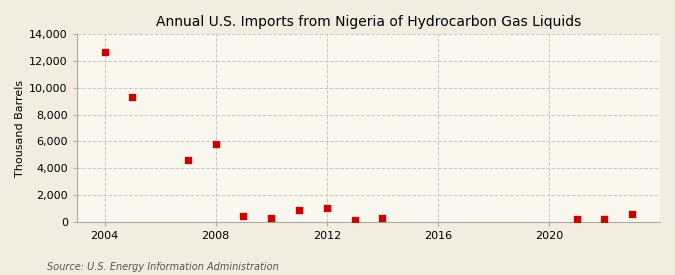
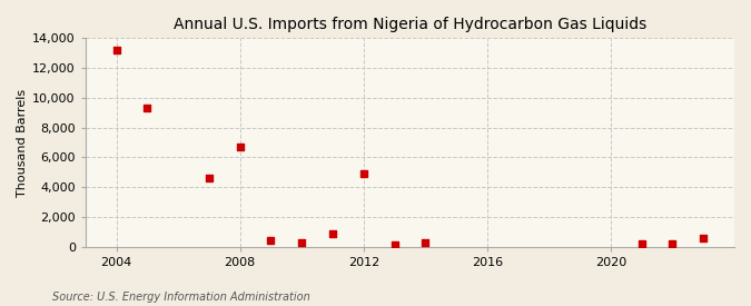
2004: 12,700 -> 13,200
2008: 5,800 -> 6,700
2012: 1,000 -> 4,900
